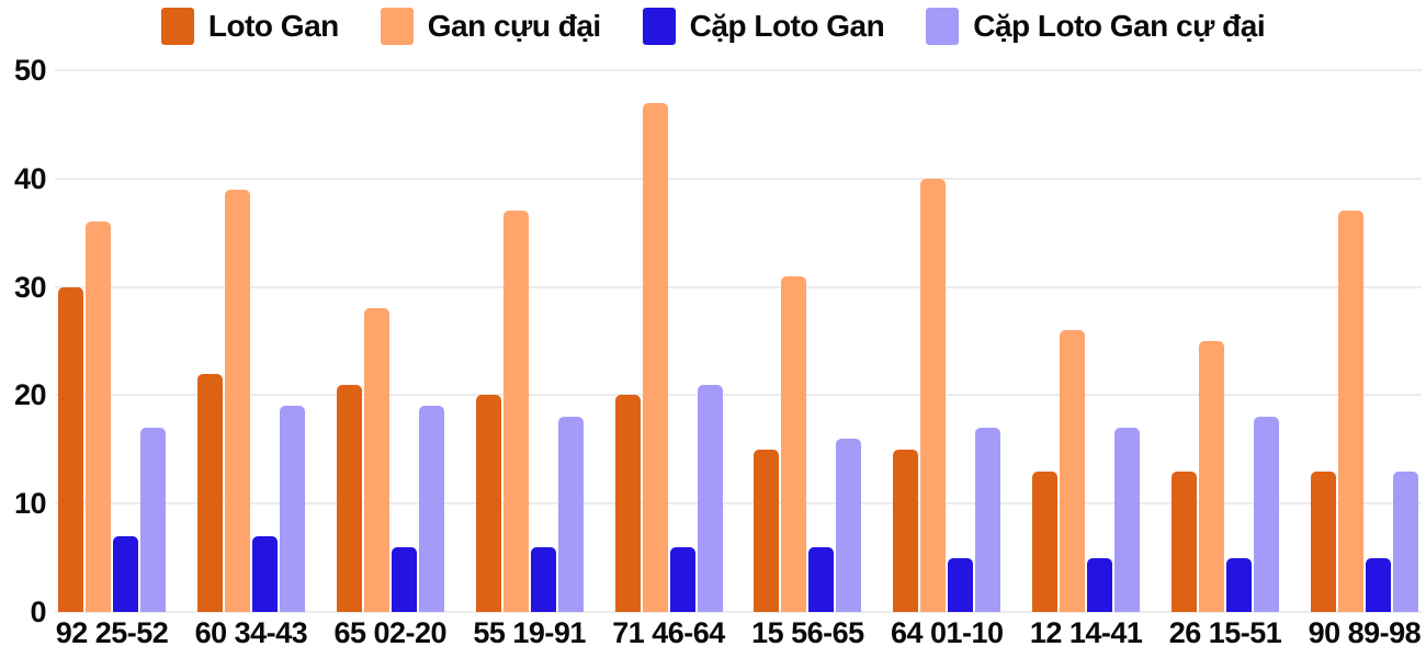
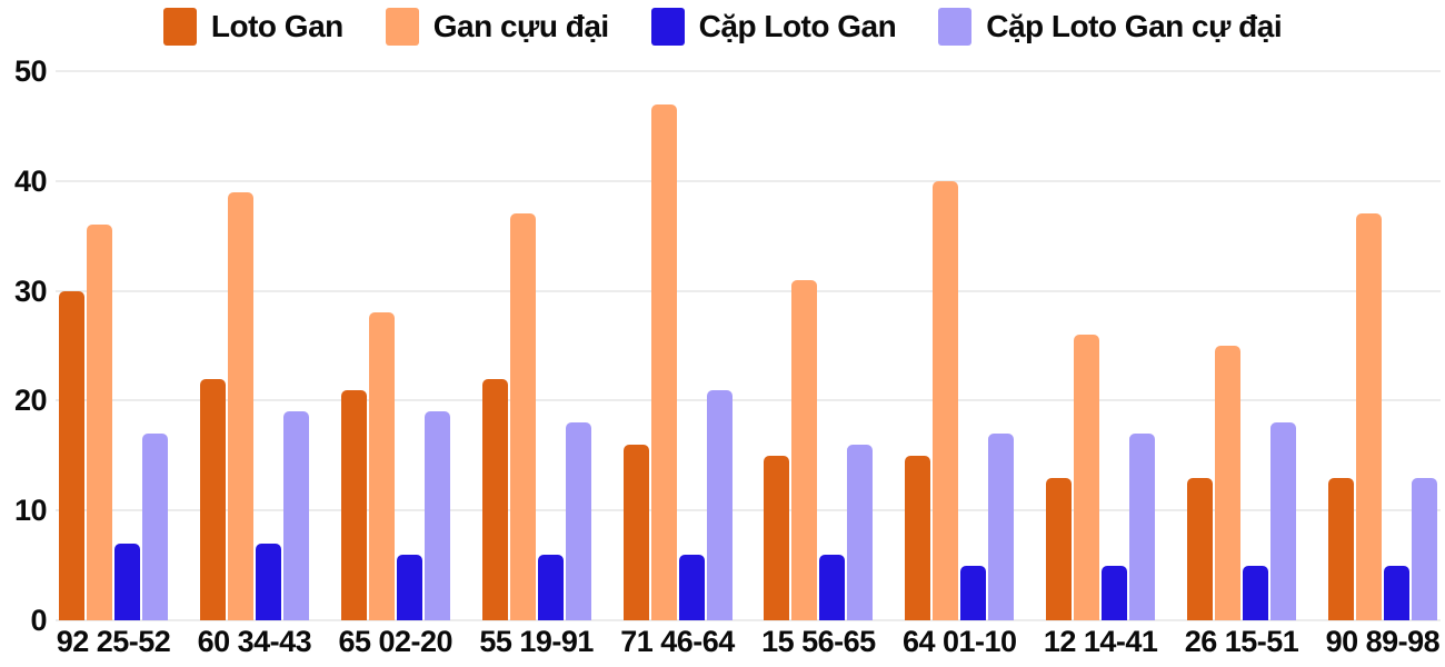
Loto Gan/55 19-91: 20 -> 22
Loto Gan/71 46-64: 20 -> 16
